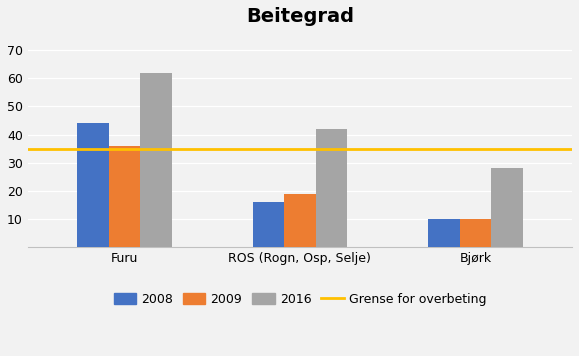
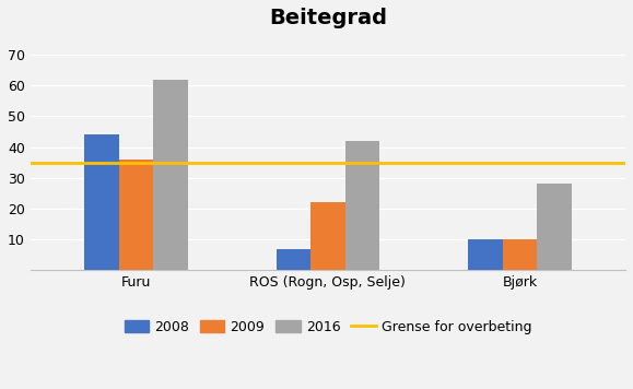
2008/ROS (Rogn, Osp, Selje): 16 -> 7
2009/ROS (Rogn, Osp, Selje): 19 -> 22
